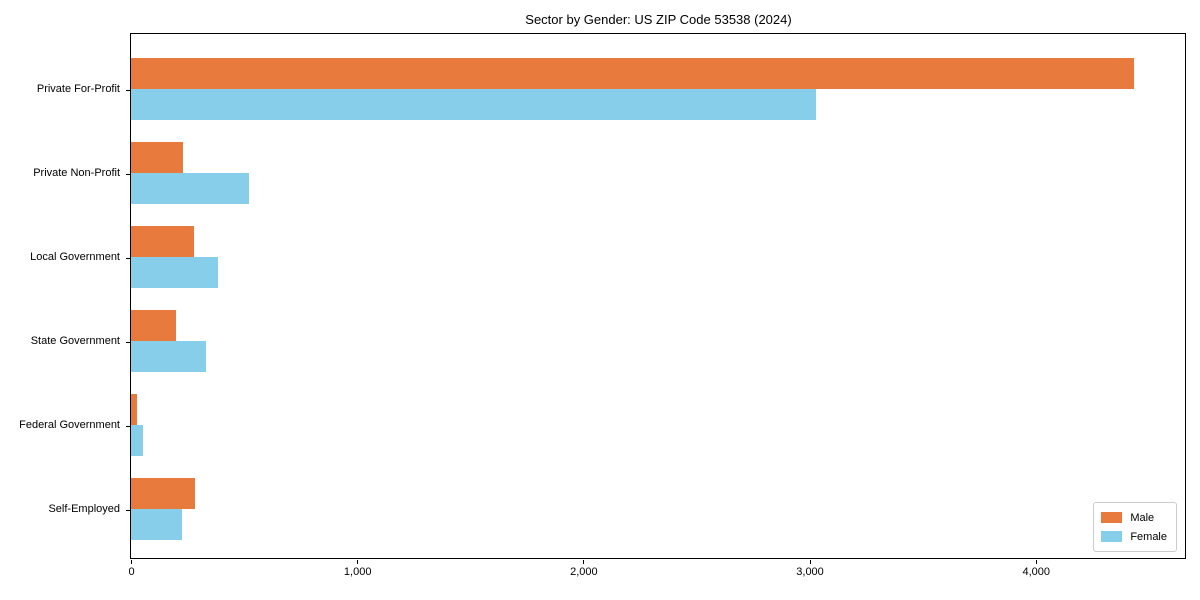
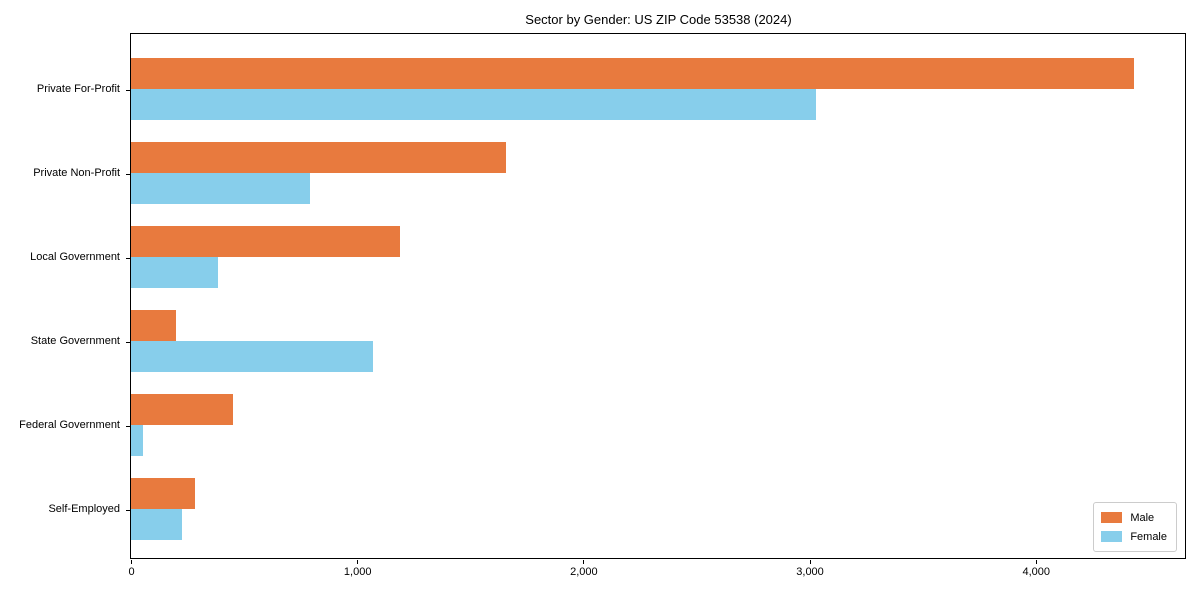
Male/Private Non-Profit: 230 -> 1660
Female/Private Non-Profit: 520 -> 790
Male/Local Government: 280 -> 1190
Female/State Government: 330 -> 1070
Male/Federal Government: 30 -> 450
